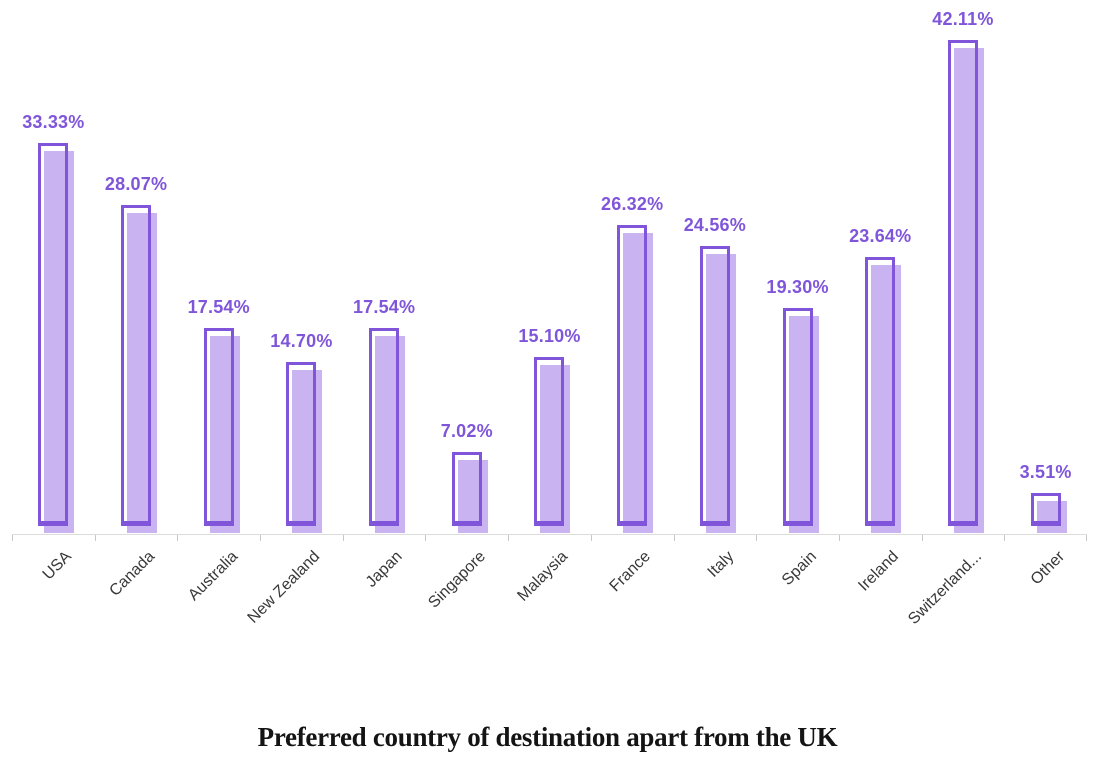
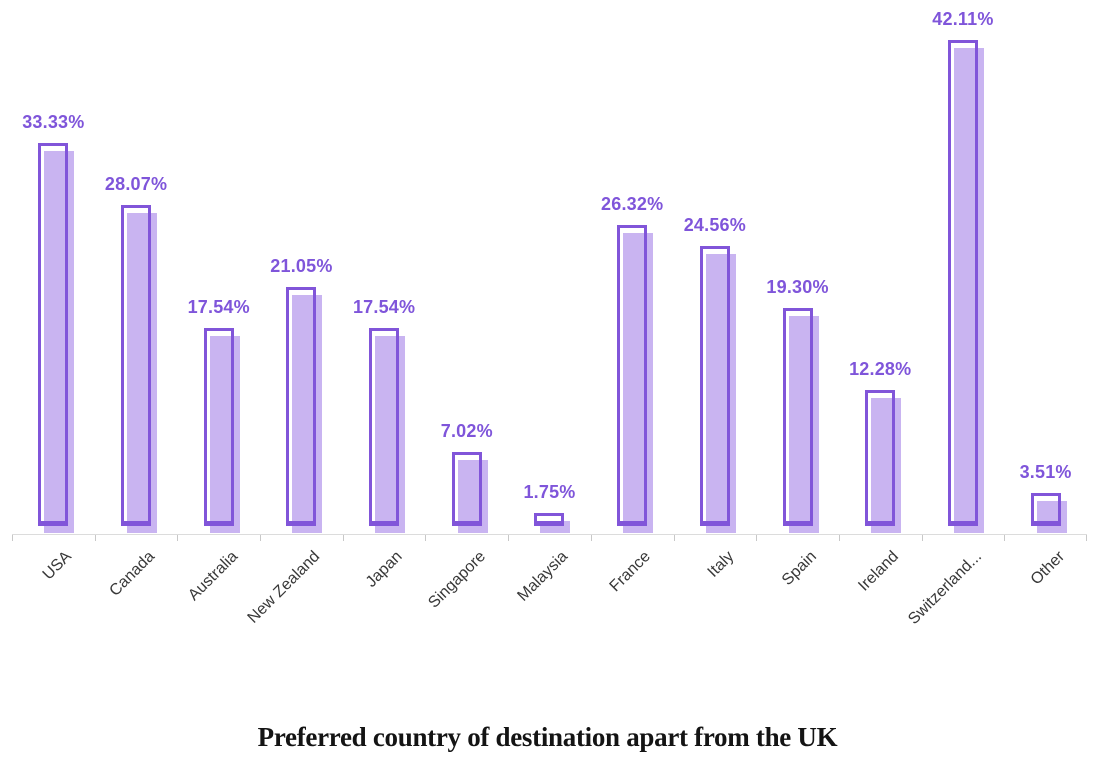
New Zealand: 14.70% -> 21.05%
Malaysia: 15.10% -> 1.75%
Ireland: 23.64% -> 12.28%
